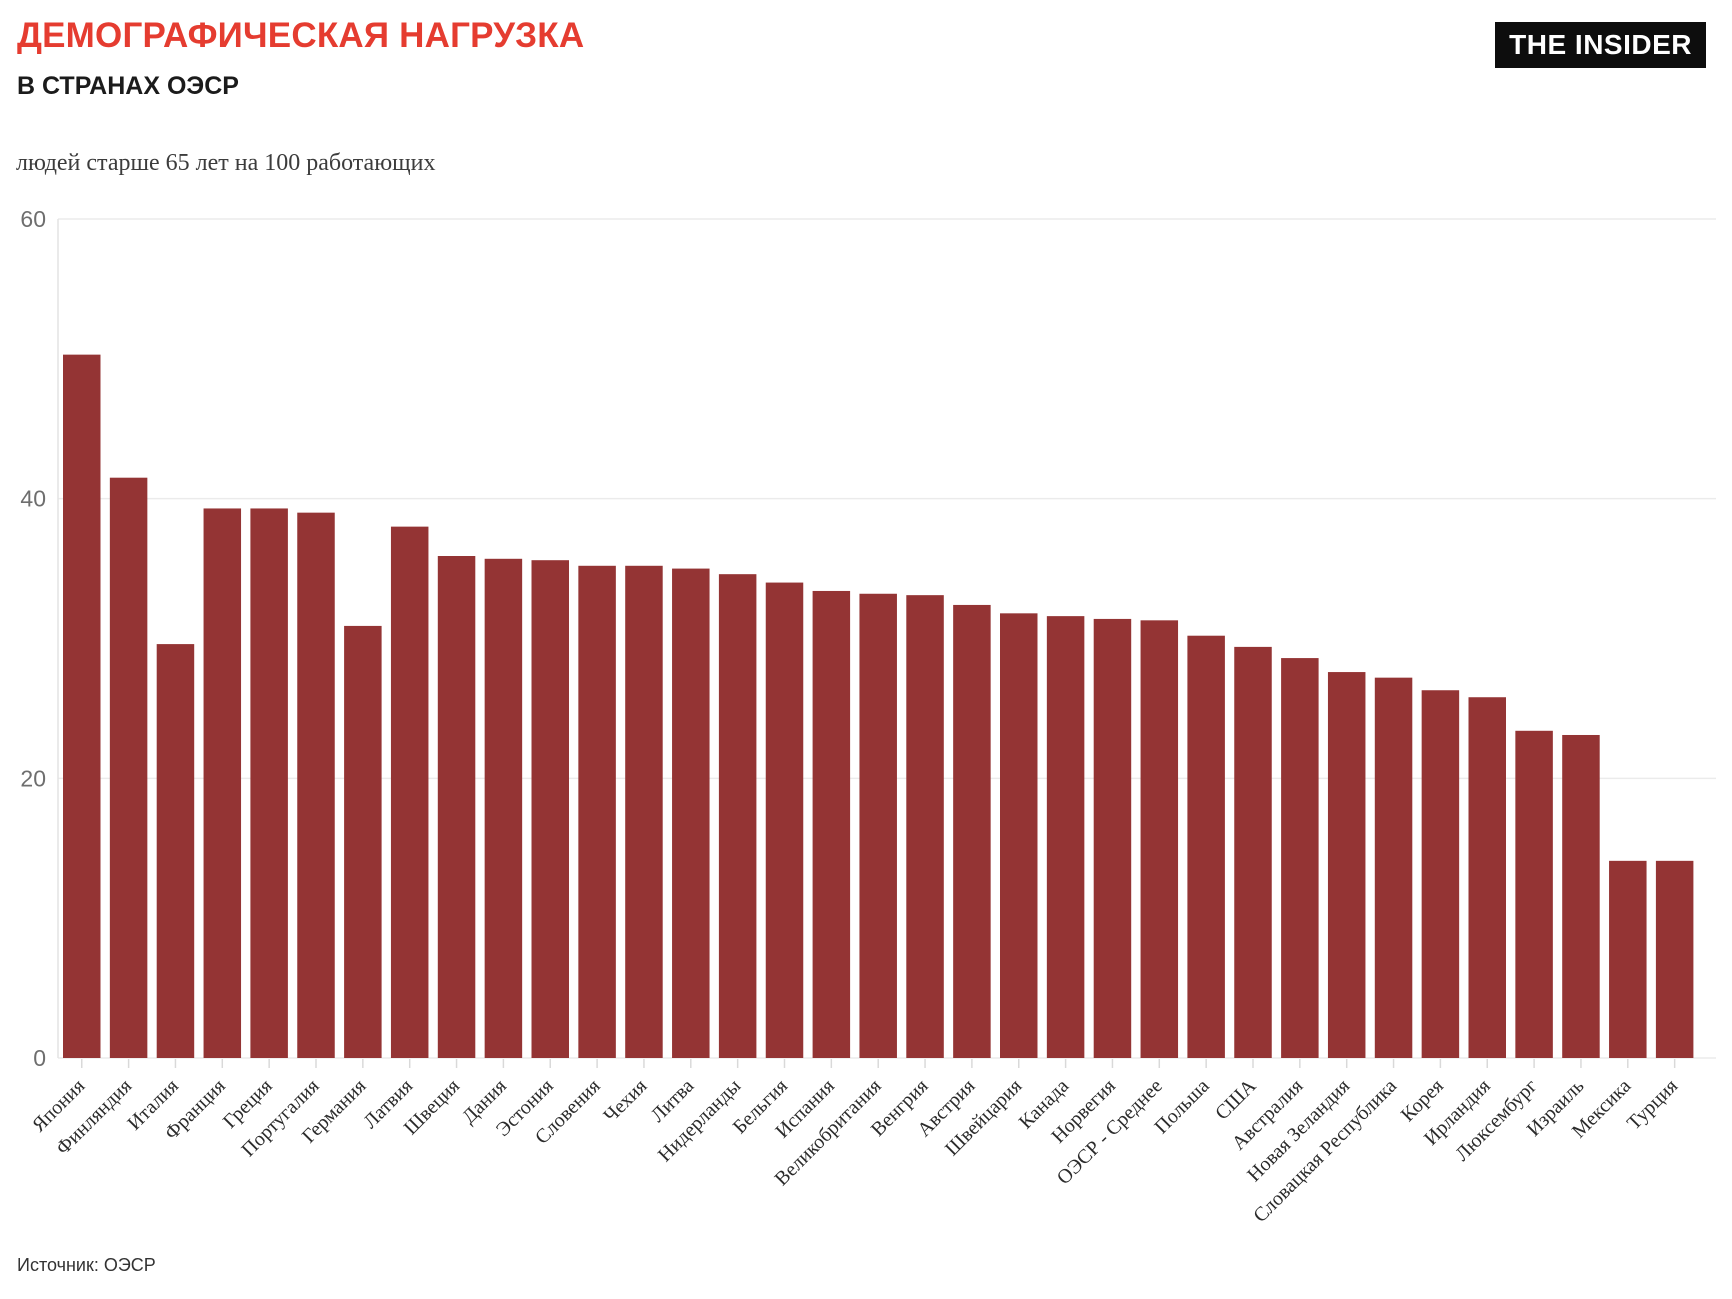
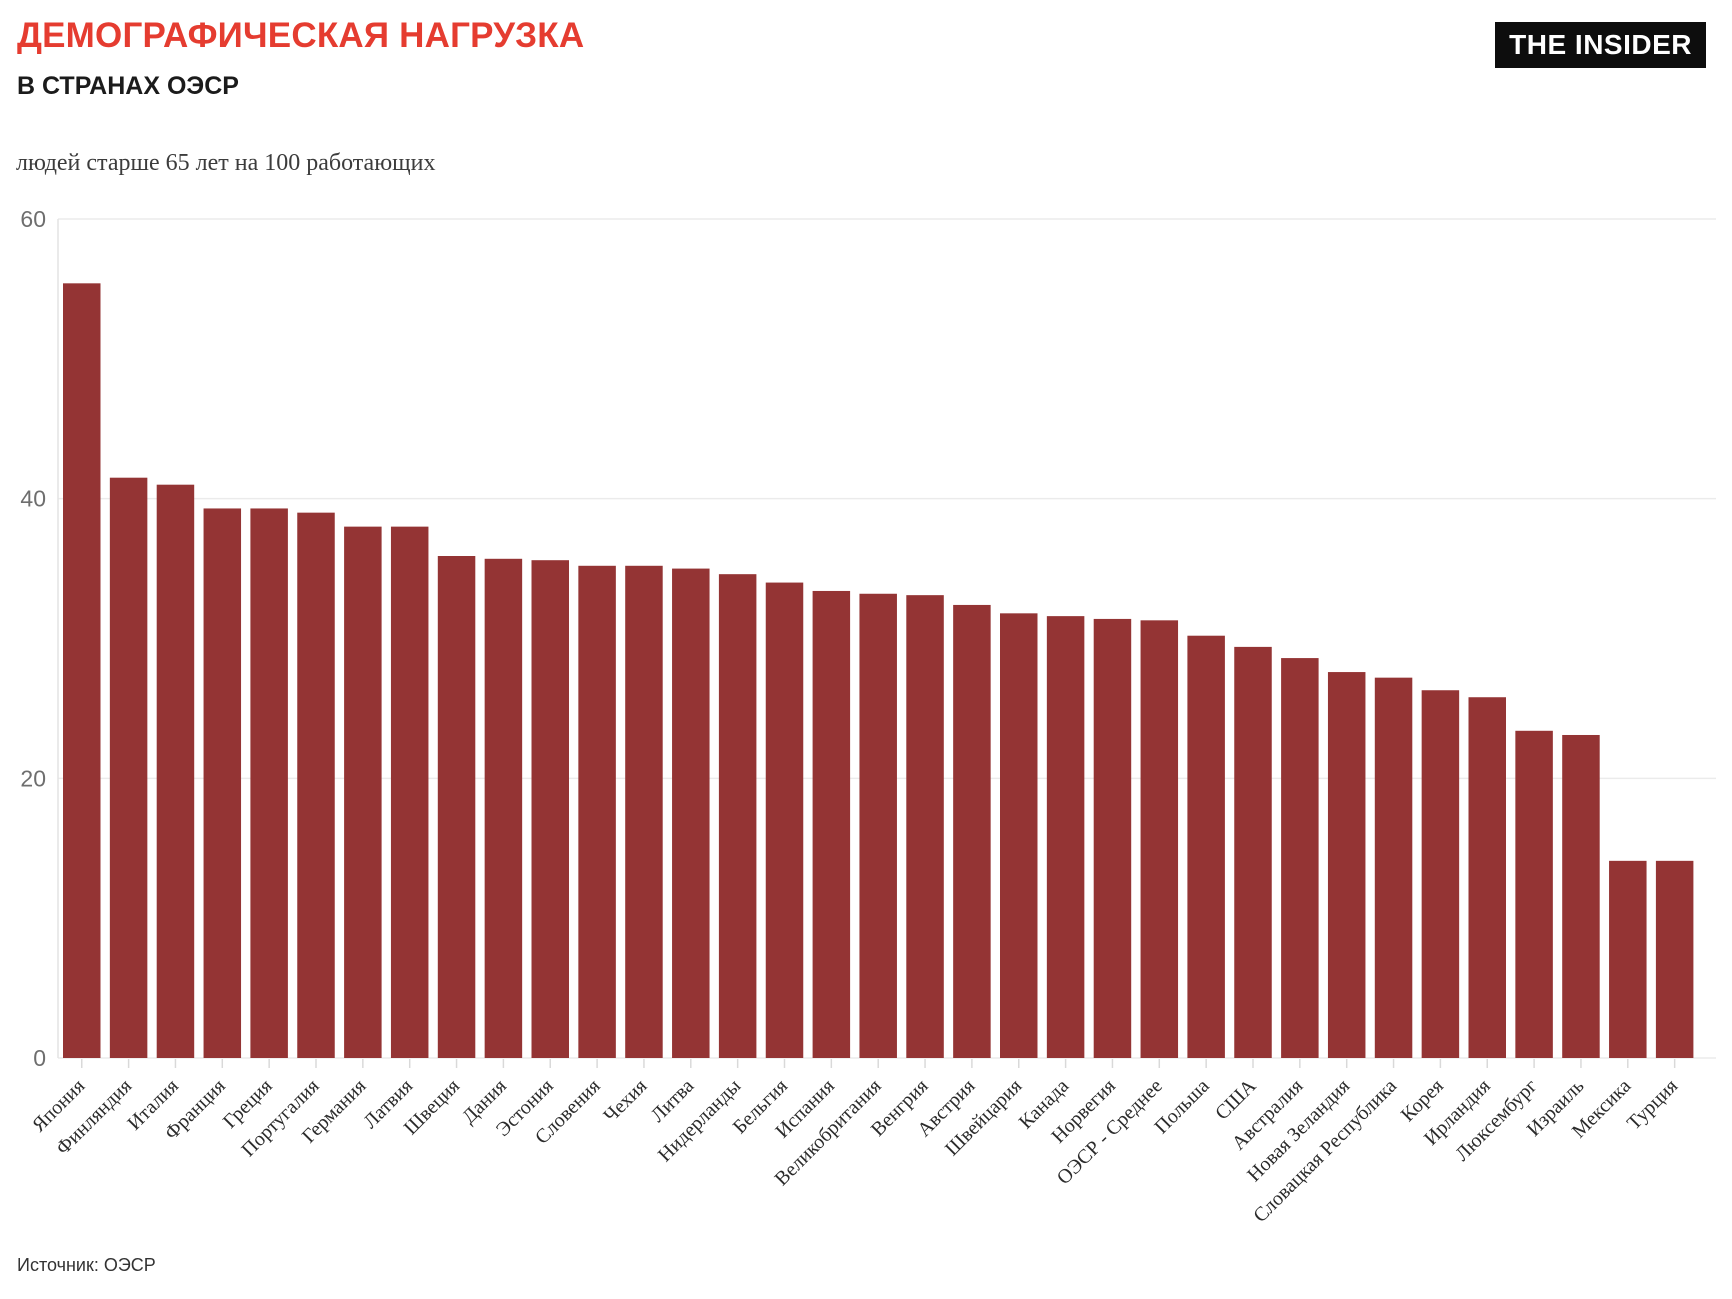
Япония: 50.3 -> 55.4
Италия: 29.6 -> 41.0
Германия: 30.9 -> 38.0
